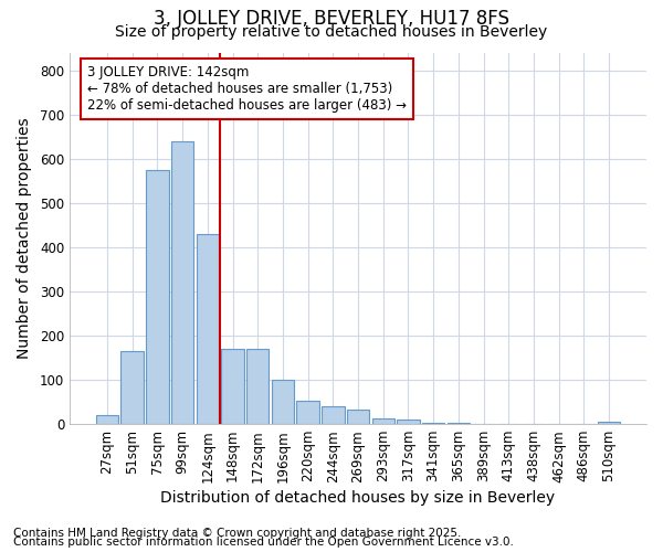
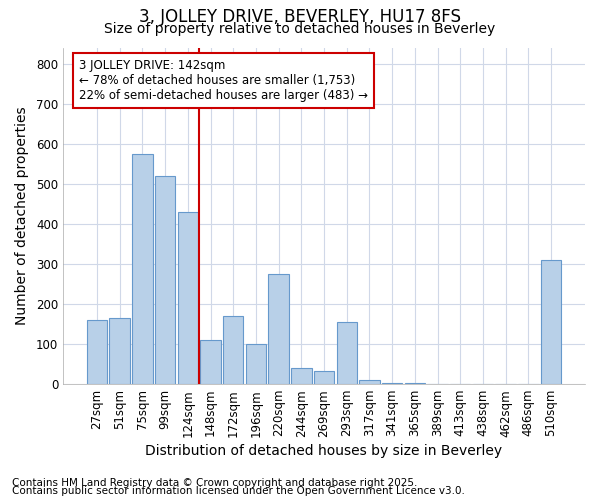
27sqm: 20 -> 160
99sqm: 640 -> 520
148sqm: 170 -> 110
220sqm: 52 -> 275
293sqm: 13 -> 155
510sqm: 4 -> 310
